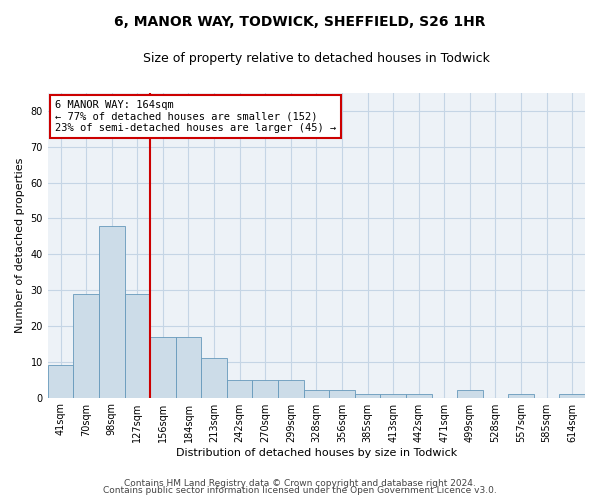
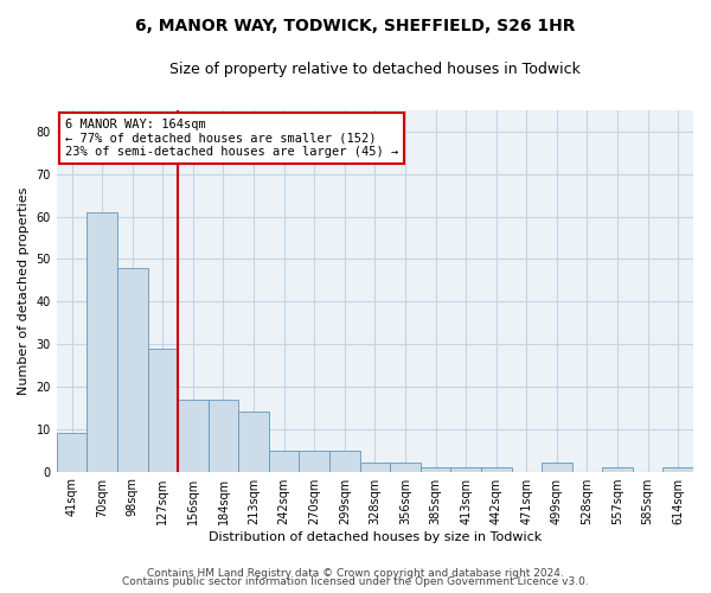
70sqm: 29 -> 61
213sqm: 11 -> 14
